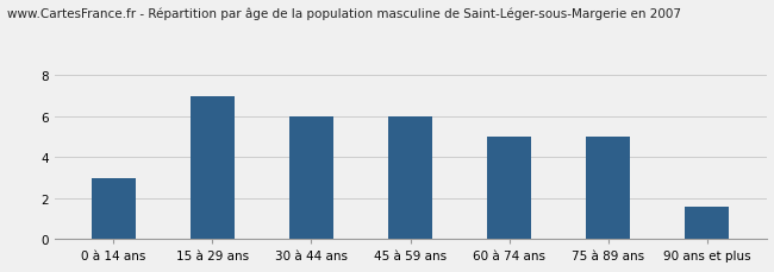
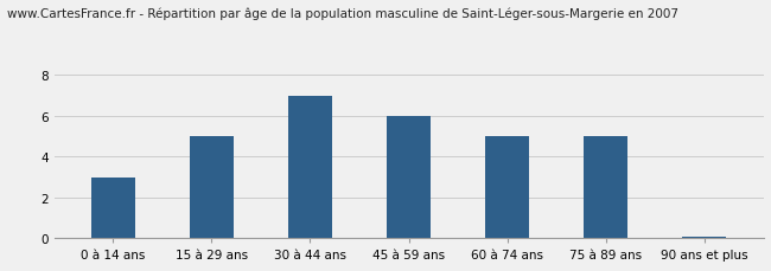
15 à 29 ans: 7.0 -> 5.0
30 à 44 ans: 6.0 -> 7.0
90 ans et plus: 1.6 -> 0.1
